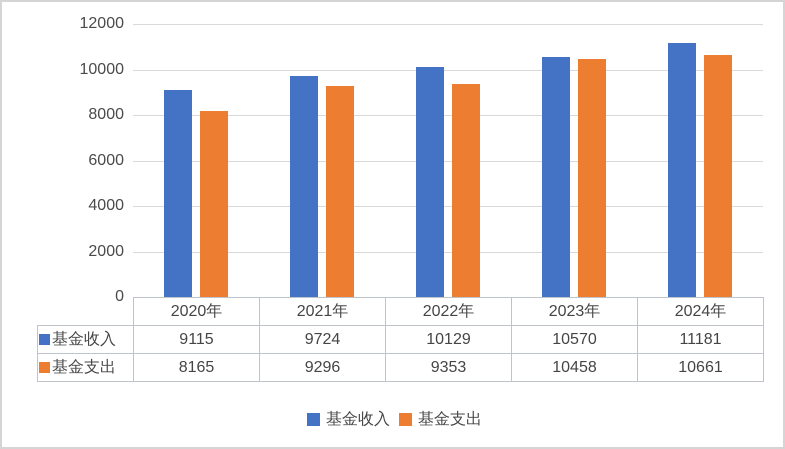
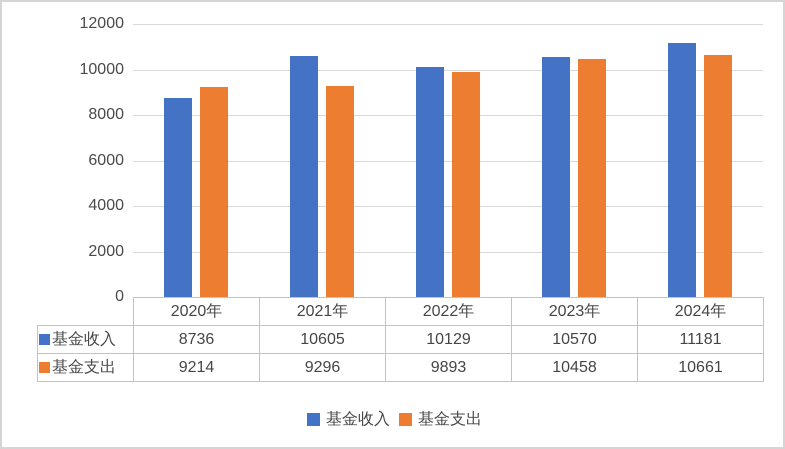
基金收入/2020年: 9115 -> 8736
基金支出/2020年: 8165 -> 9214
基金收入/2021年: 9724 -> 10605
基金支出/2022年: 9353 -> 9893
